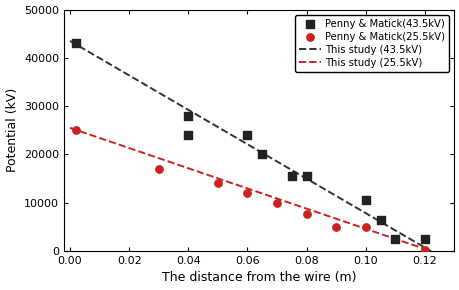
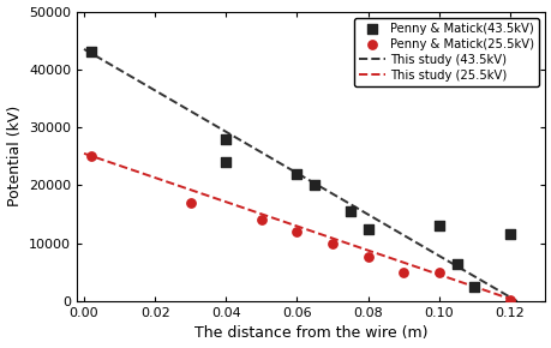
Penny & Matick(43.5kV)/0.06: 24000 -> 22000
Penny & Matick(43.5kV)/0.08: 15500 -> 12500
Penny & Matick(43.5kV)/0.10: 10500 -> 13000
Penny & Matick(43.5kV)/0.12: 2500 -> 11500
